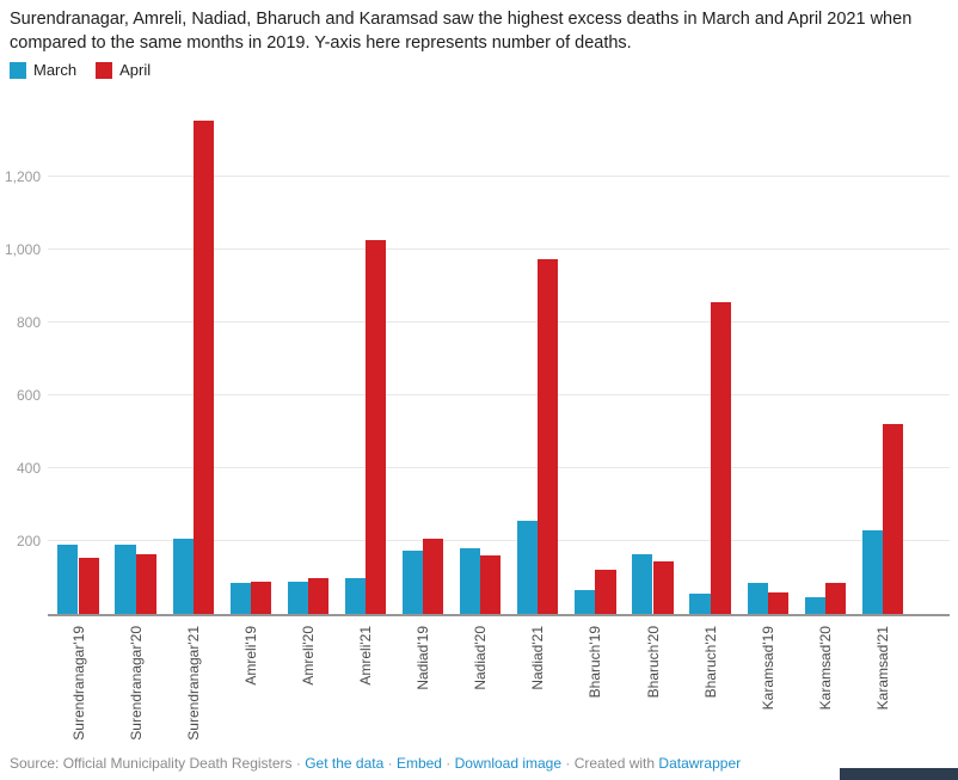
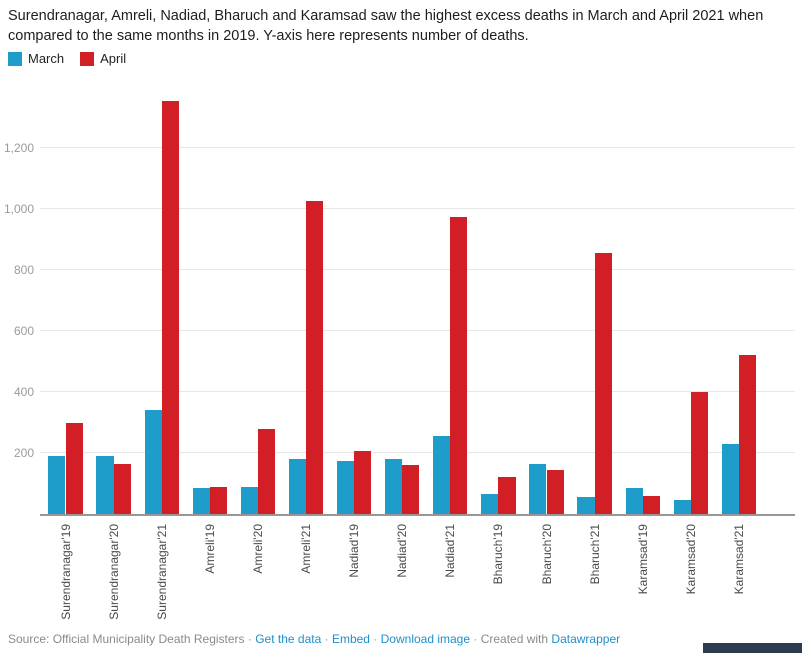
April/Surendranagar'19: 160 -> 300
March/Surendranagar'21: 200 -> 340
April/Amreli'20: 100 -> 280
March/Amreli'21: 100 -> 180
April/Karamsad'20: 80 -> 400
